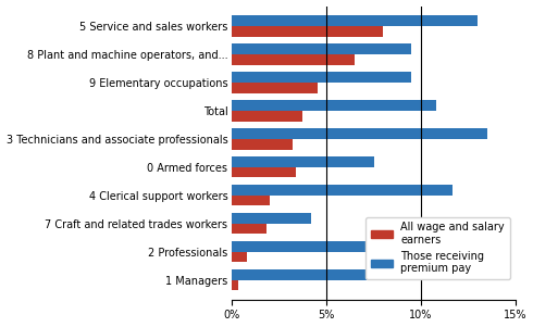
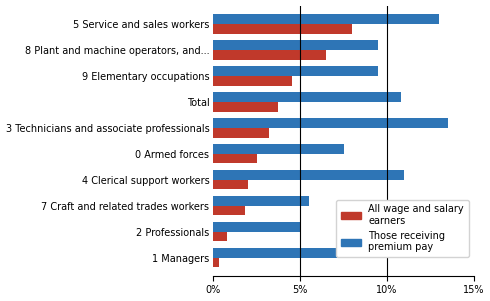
All wage and salary earners/0 Armed forces: 3.4% -> 2.5%
Those receiving premium pay/4 Clerical support workers: 11.7% -> 11.0%
Those receiving premium pay/7 Craft and related trades workers: 4.2% -> 5.5%
Those receiving premium pay/2 Professionals: 7.2% -> 5.0%
